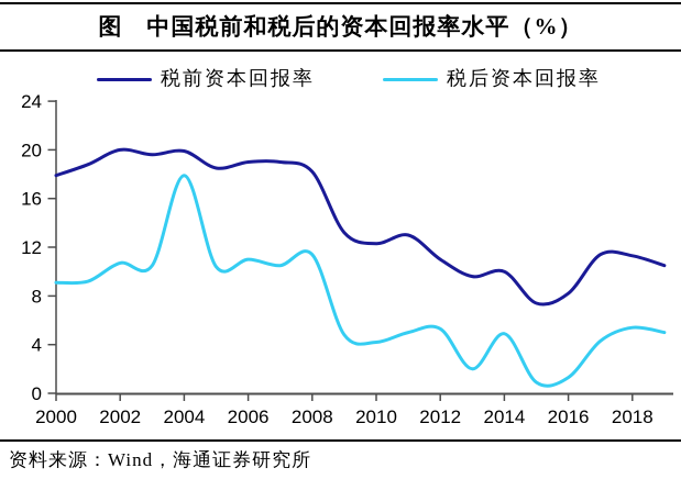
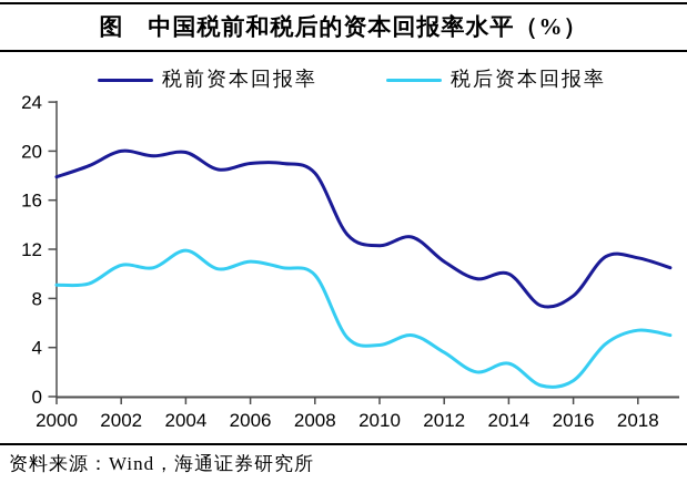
税后资本回报率/2004: 17.9 -> 11.9
税后资本回报率/2008: 11.4 -> 9.9
税后资本回报率/2012: 5.3 -> 3.6
税后资本回报率/2014: 4.9 -> 2.7
